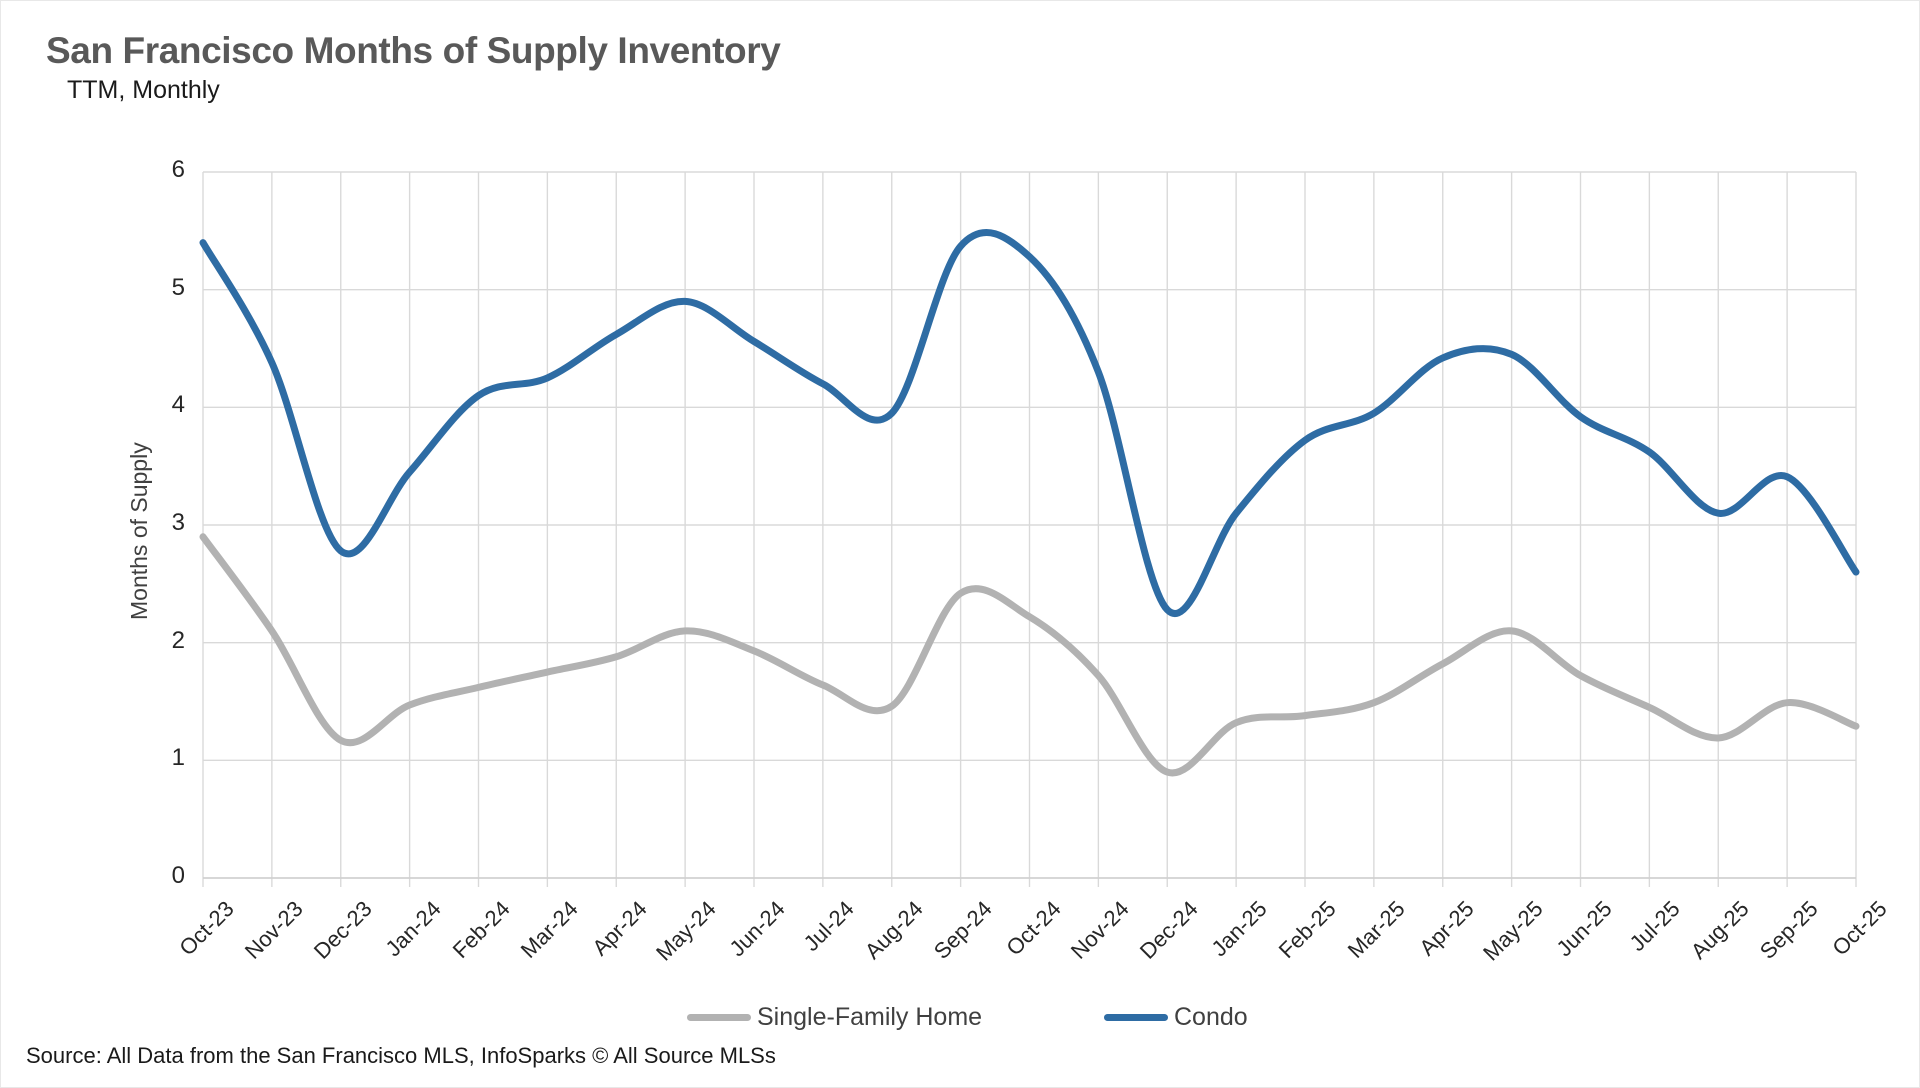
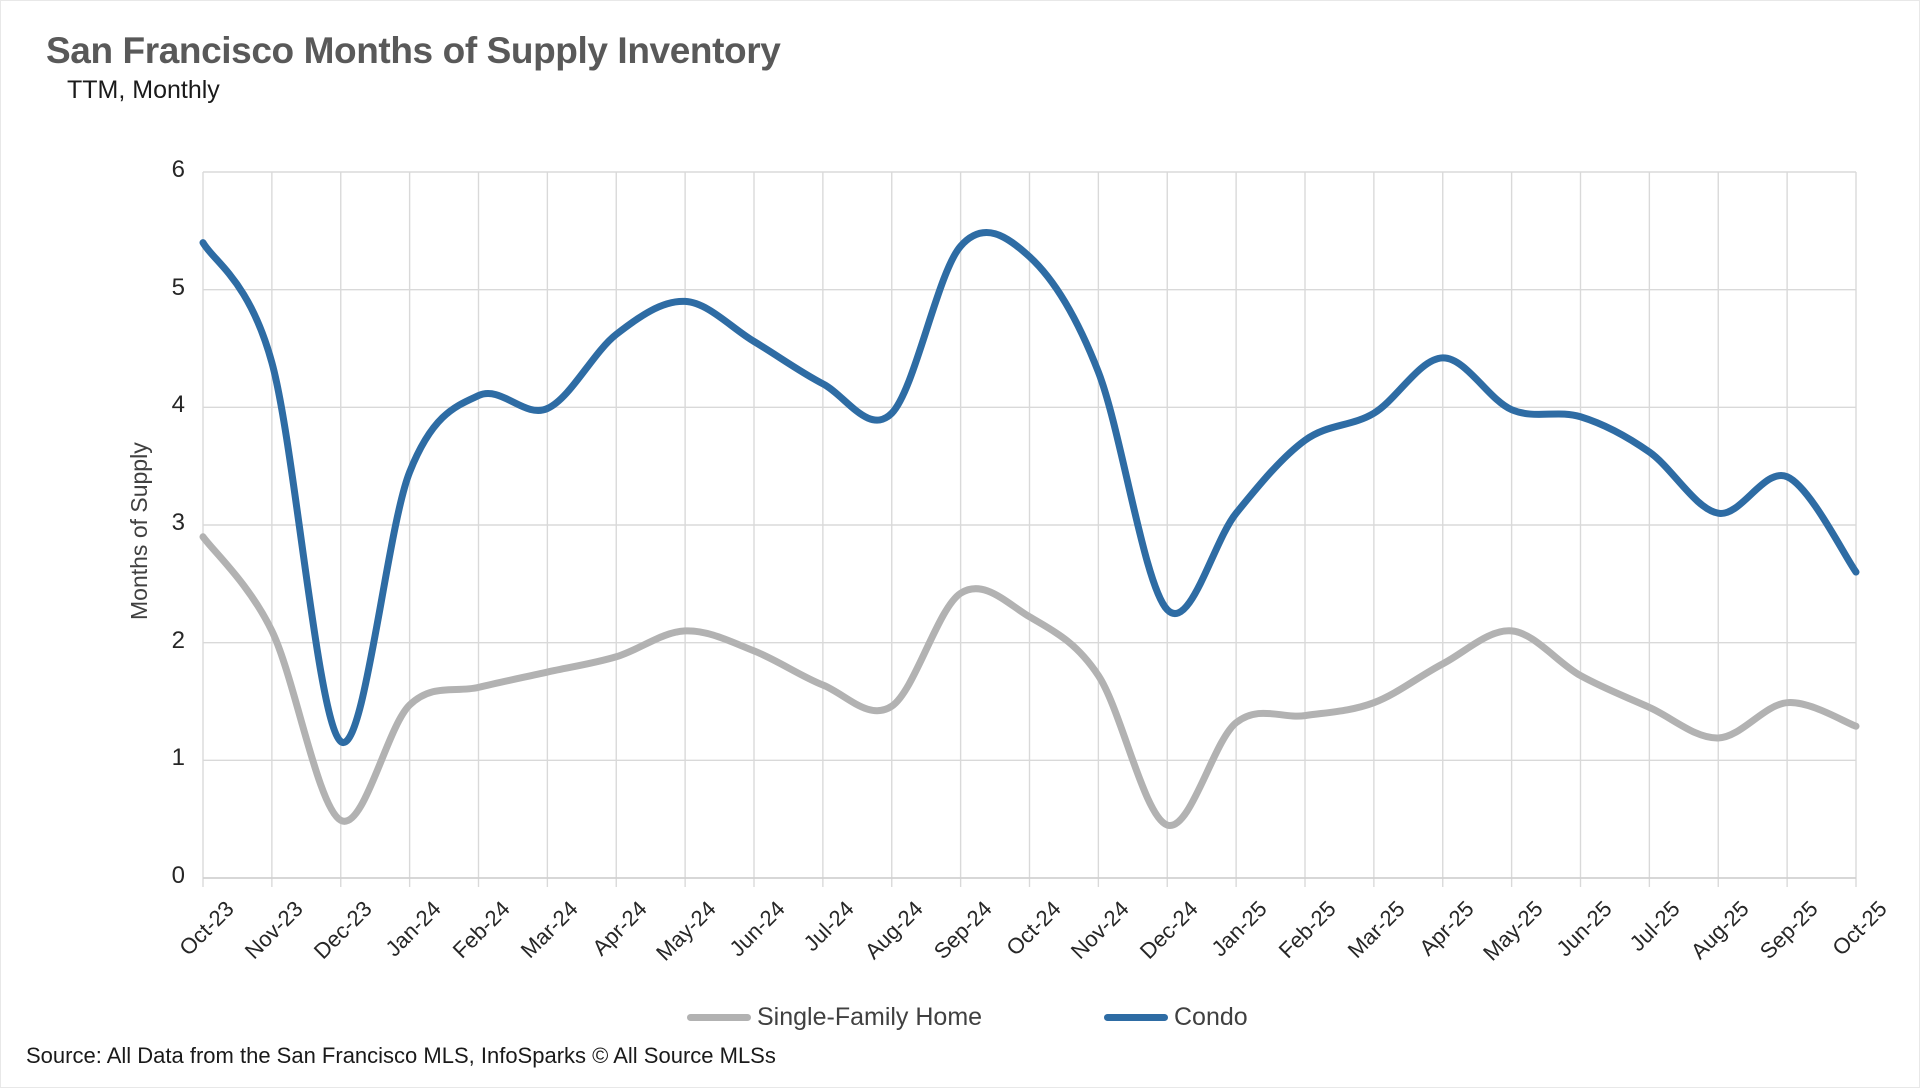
Single-Family Home/Dec-23: 1.17 -> 0.49
Condo/Dec-23: 2.78 -> 1.16
Condo/Mar-24: 4.25 -> 3.99
Single-Family Home/Dec-24: 0.90 -> 0.45
Condo/May-25: 4.45 -> 3.98
